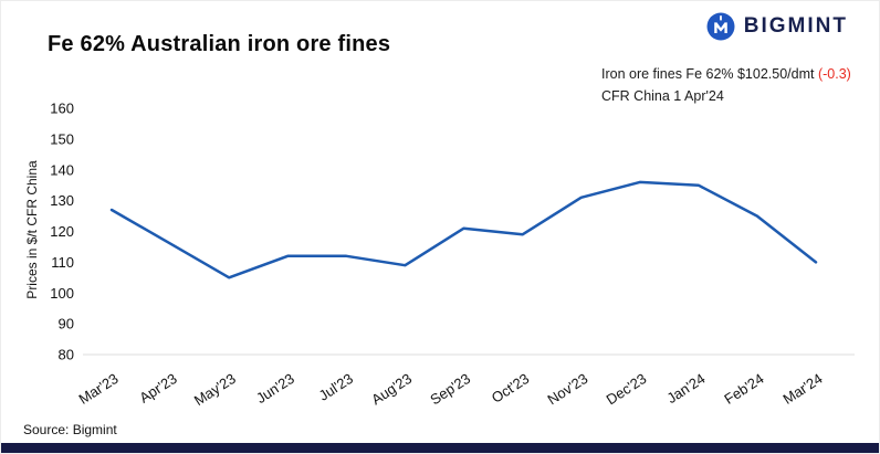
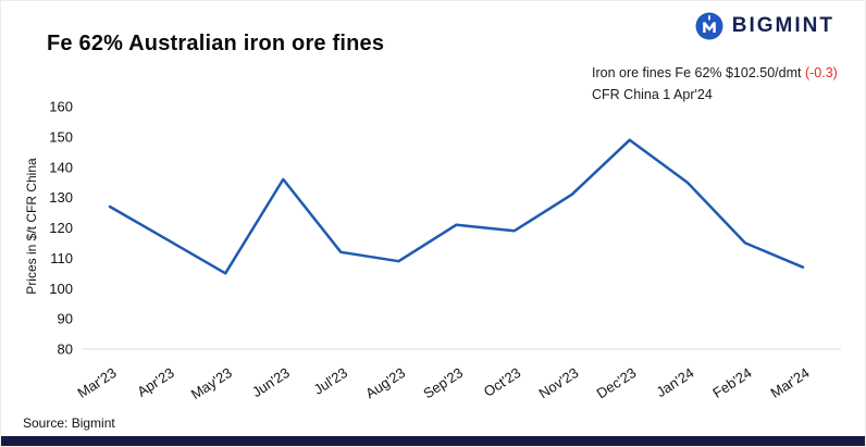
Jun'23: 112 -> 136
Dec'23: 136 -> 149
Feb'24: 125 -> 115
Mar'24: 110 -> 107
